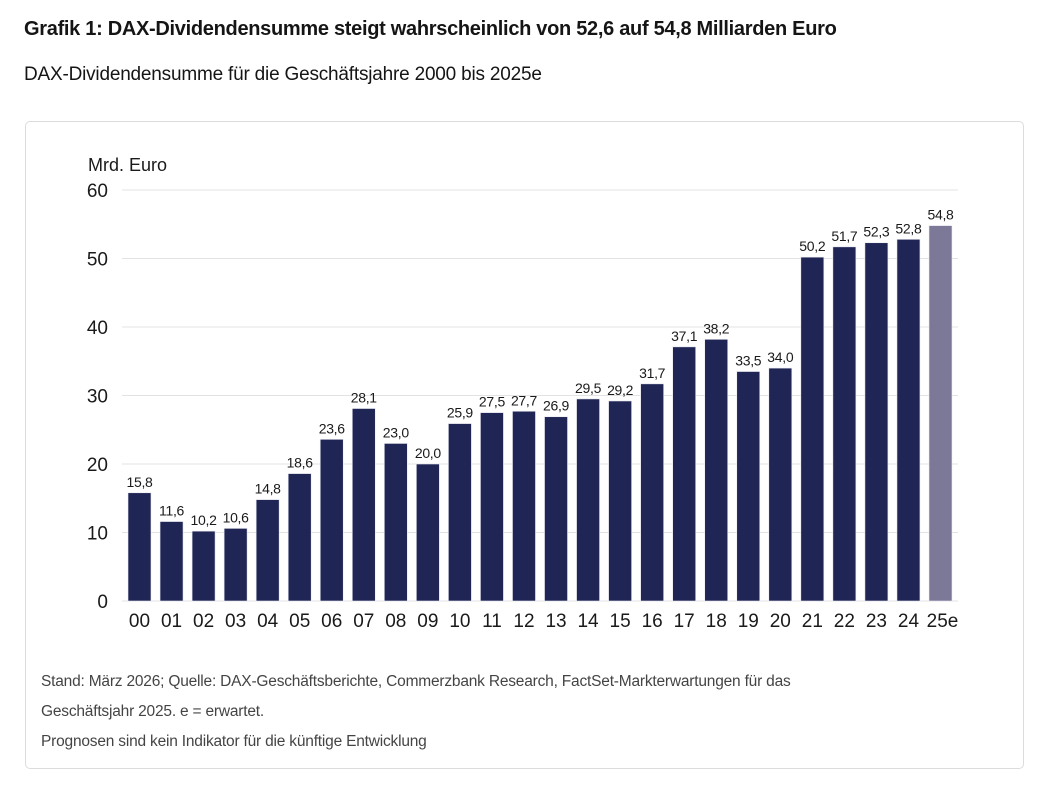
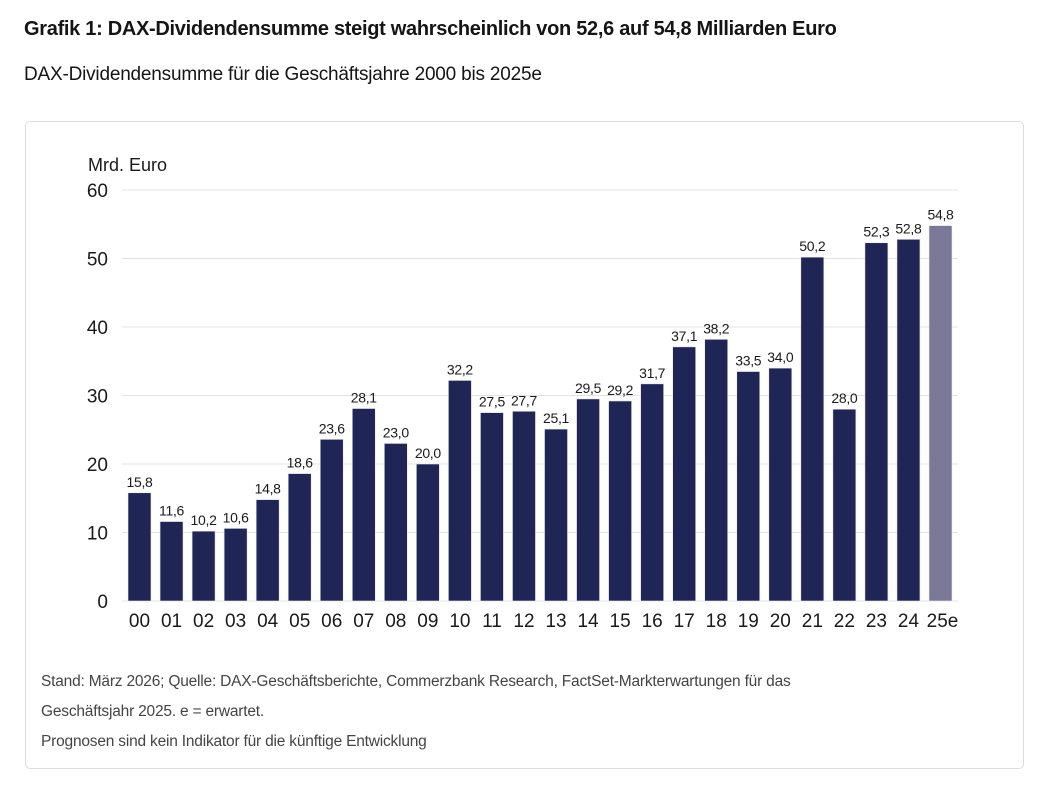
10: 25,9 -> 32,2
13: 26,9 -> 25,1
22: 51,7 -> 28,0
